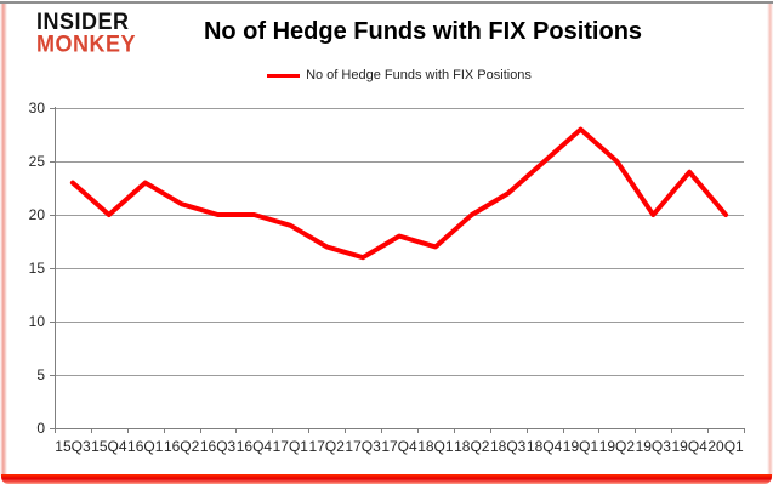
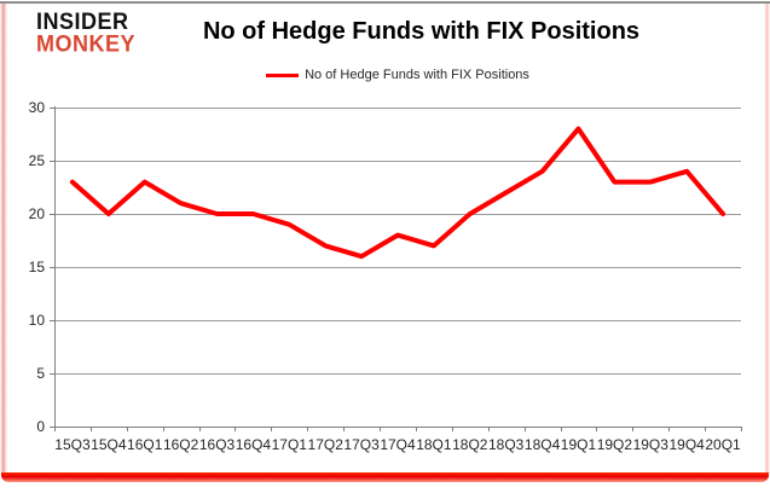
18Q4: 25 -> 24
19Q2: 25 -> 23
19Q3: 20 -> 23
